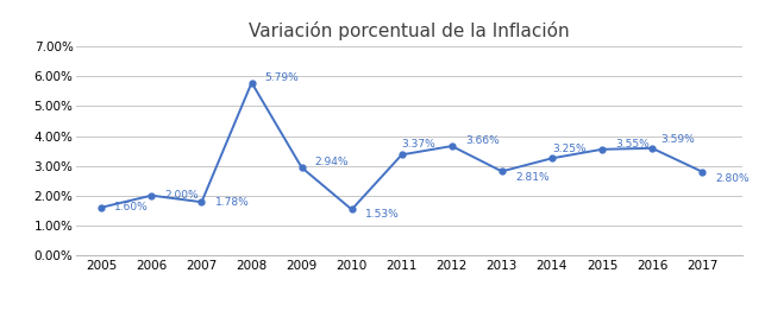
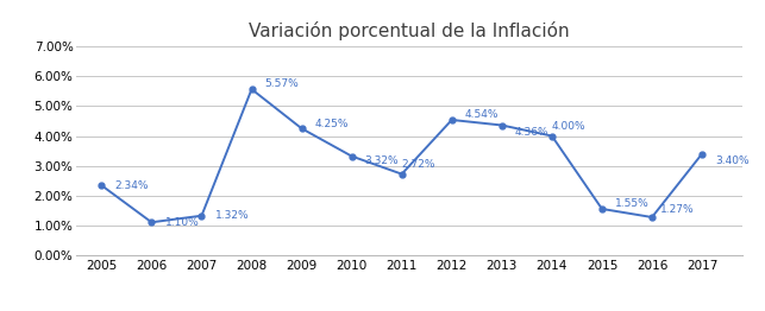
2005: 1.60% -> 2.34%
2006: 2.00% -> 1.10%
2007: 1.78% -> 1.32%
2008: 5.79% -> 5.57%
2009: 2.94% -> 4.25%
2010: 1.53% -> 3.32%
2011: 3.37% -> 2.72%
2012: 3.66% -> 4.54%
2013: 2.81% -> 4.36%
2014: 3.25% -> 4.00%
2015: 3.55% -> 1.55%
2016: 3.59% -> 1.27%
2017: 2.80% -> 3.40%
